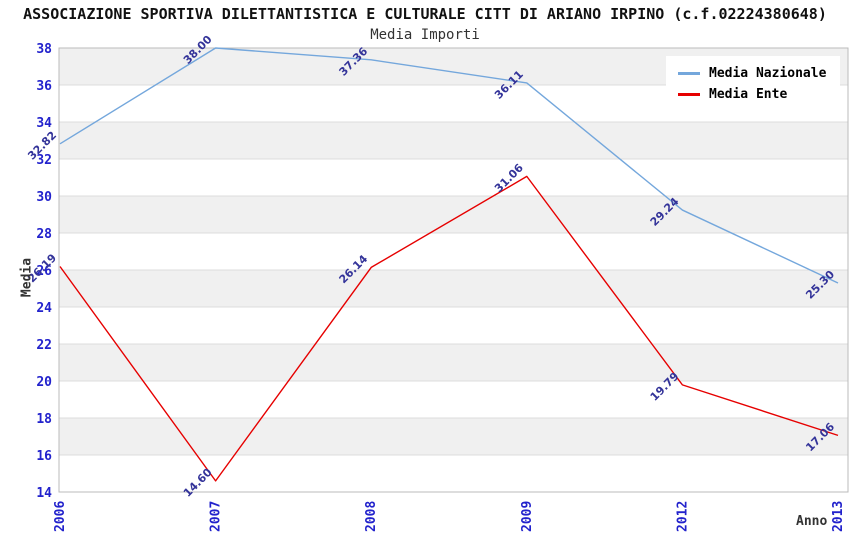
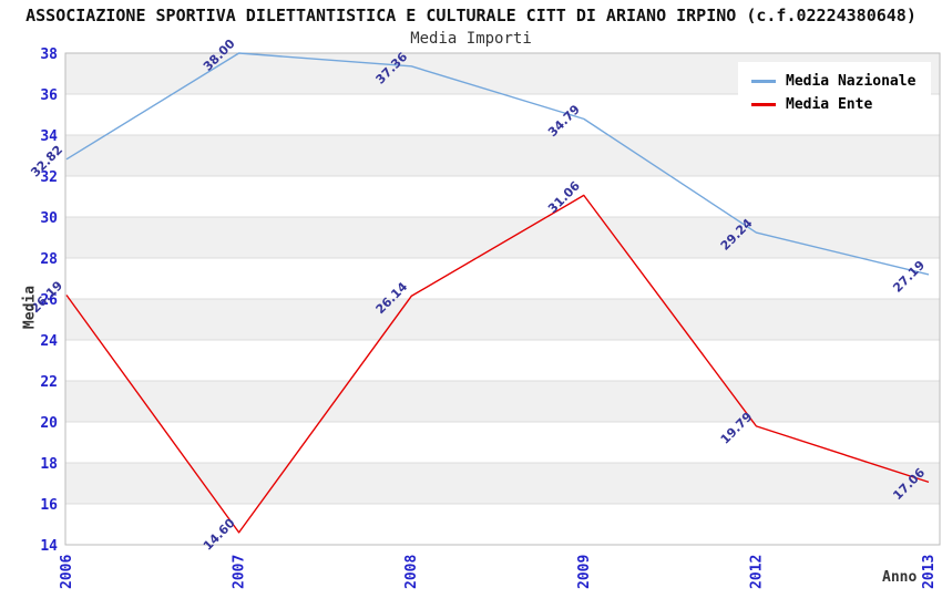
Media Nazionale/2009: 36.11 -> 34.79
Media Nazionale/2013: 25.30 -> 27.19
